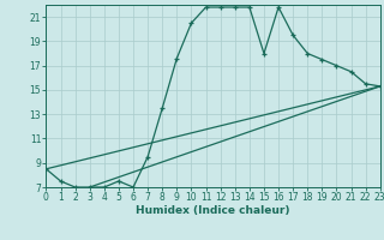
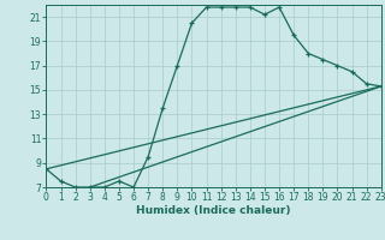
9: 17.6 -> 17.0
15: 18.0 -> 21.2
